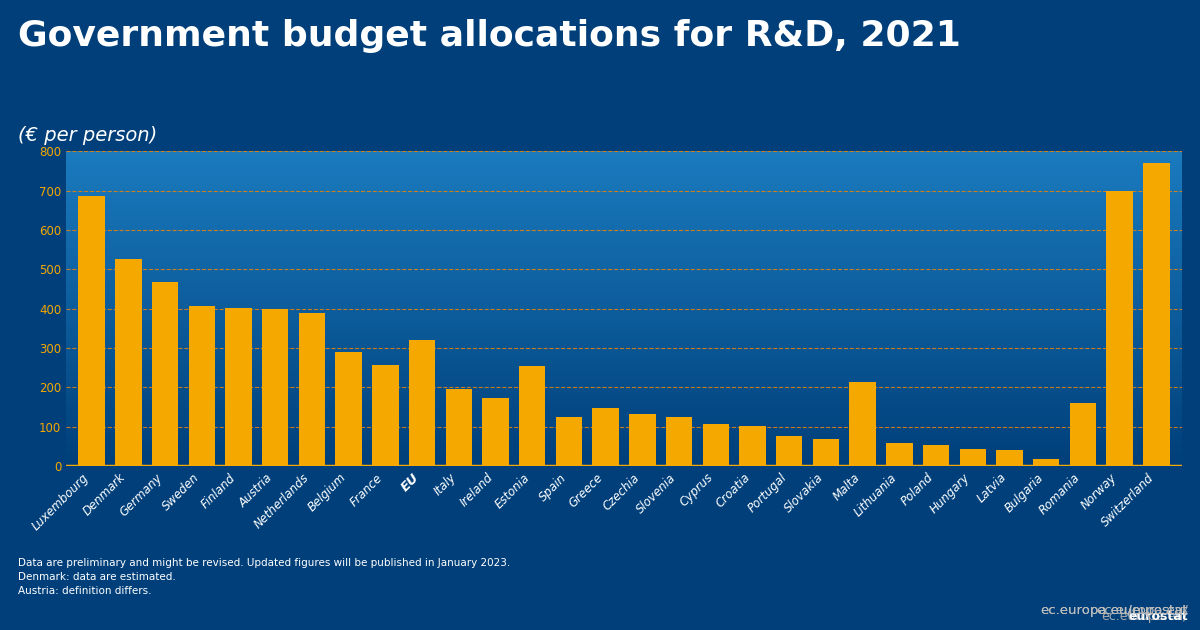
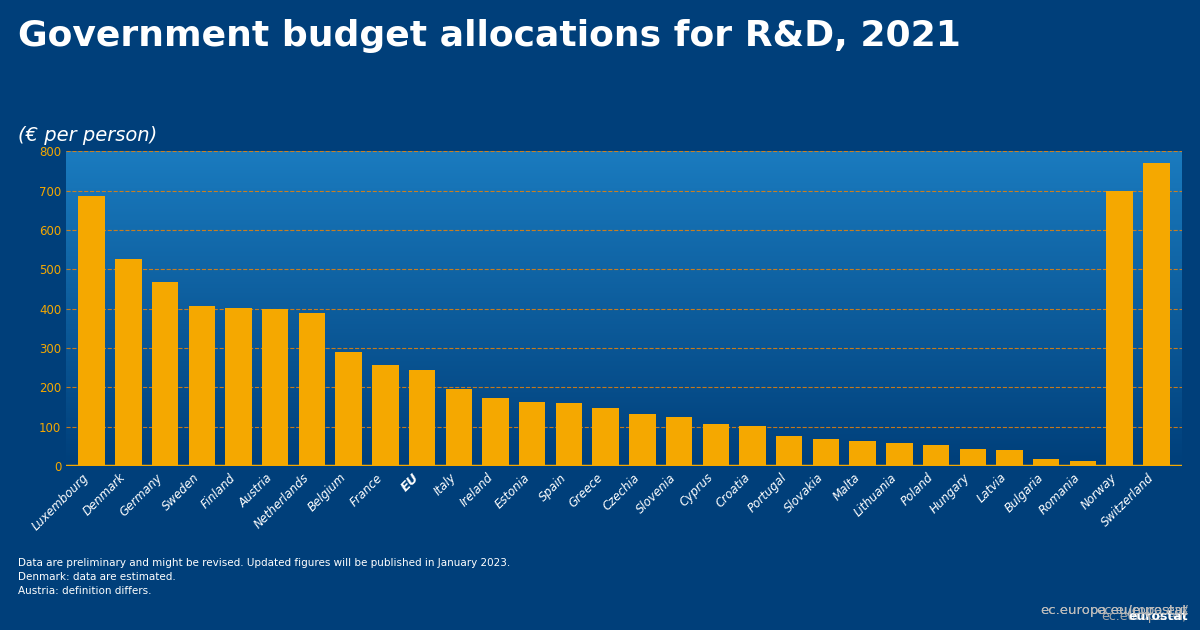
EU: 320 -> 245
Estonia: 255 -> 162
Spain: 125 -> 160
Malta: 215 -> 65
Romania: 160 -> 12
